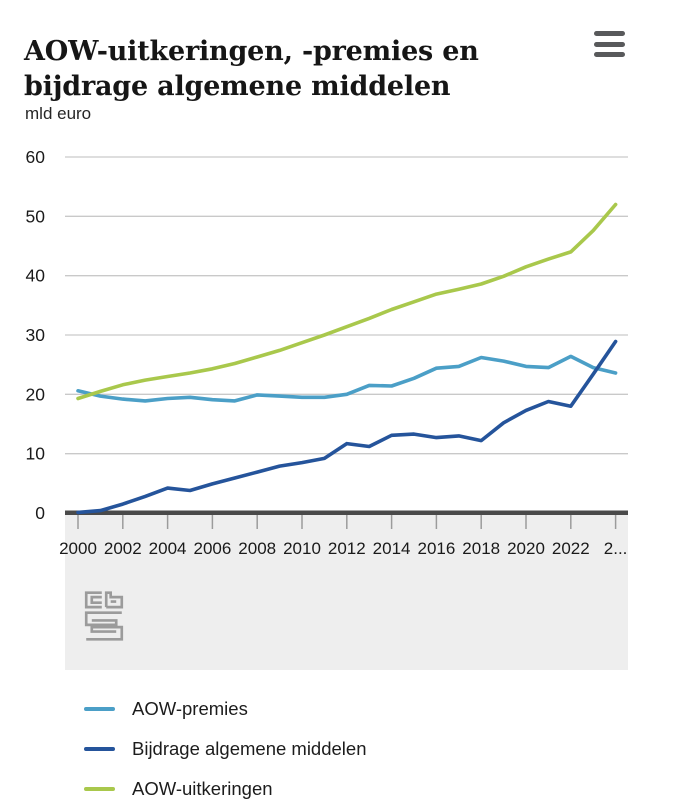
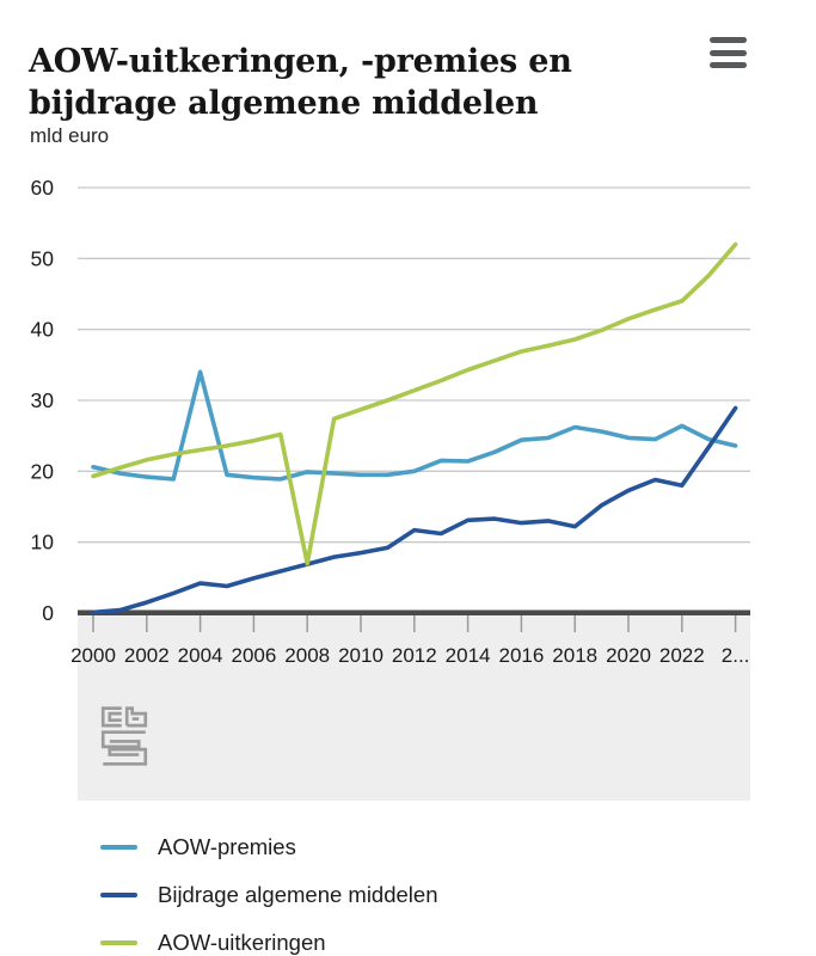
AOW-premies/2004: 19 -> 34
AOW-uitkeringen/2008: 26 -> 7
